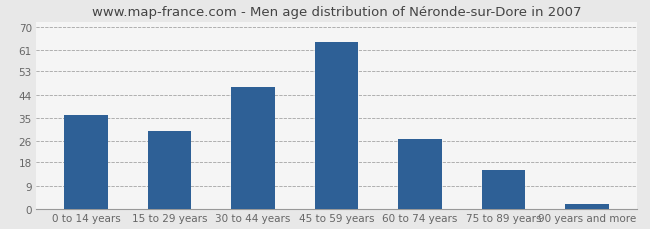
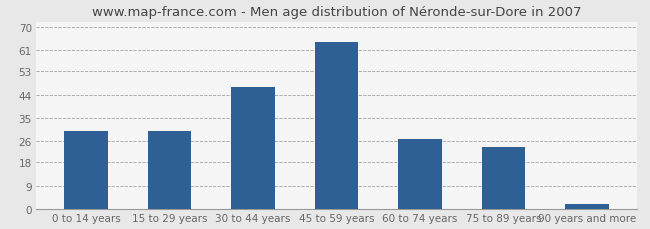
0 to 14 years: 36 -> 30
75 to 89 years: 15 -> 24
